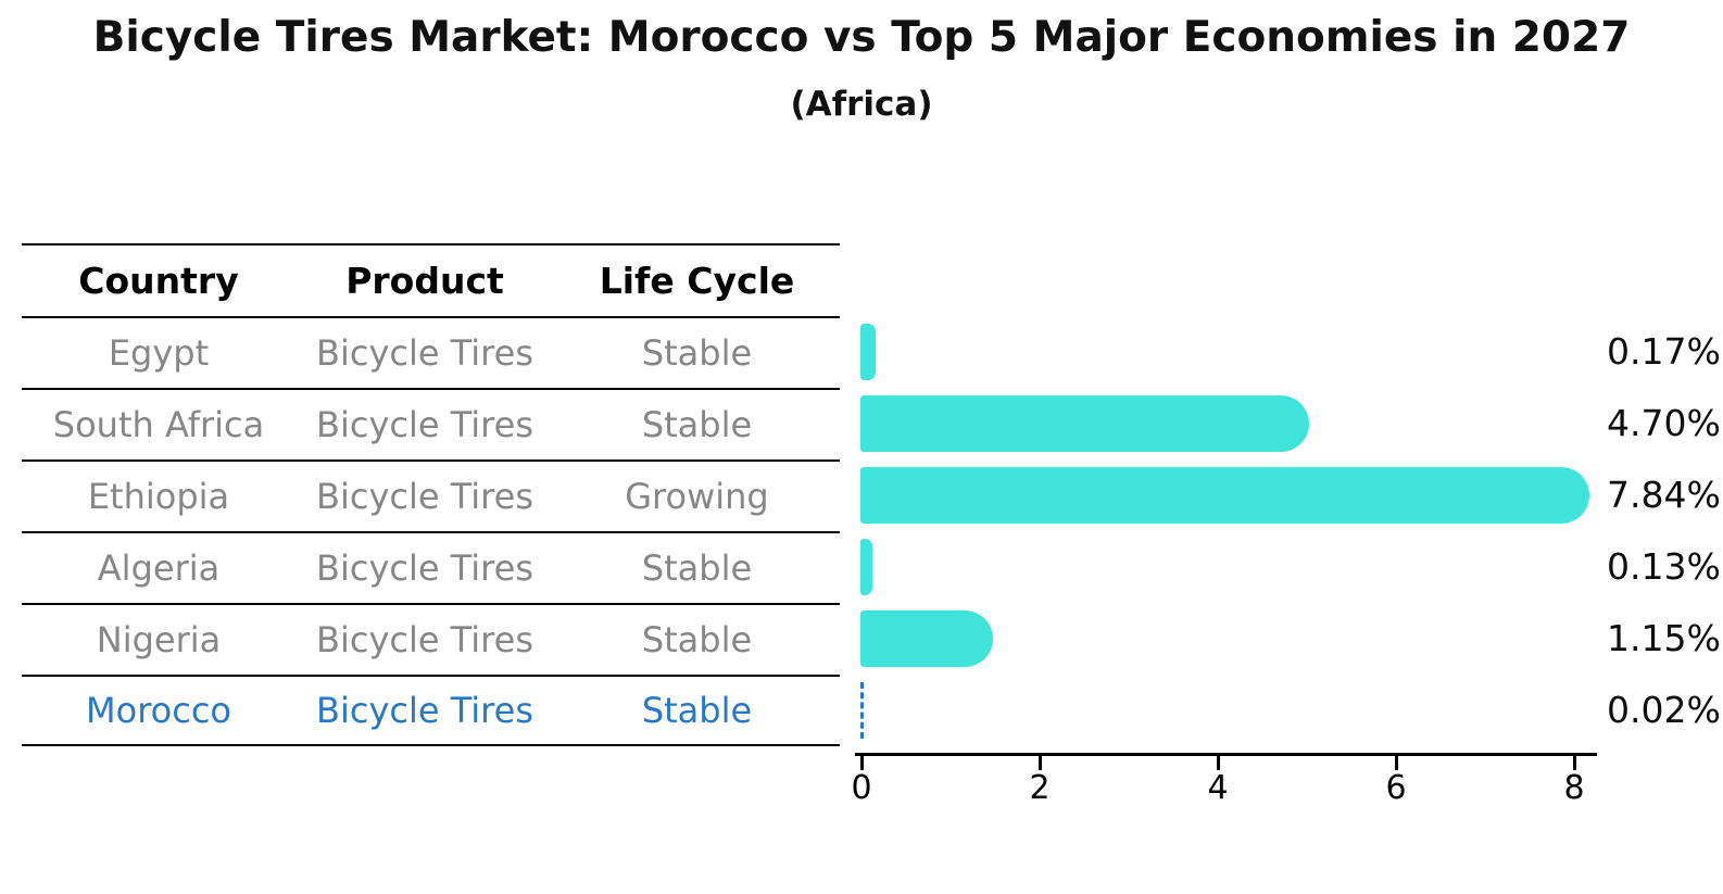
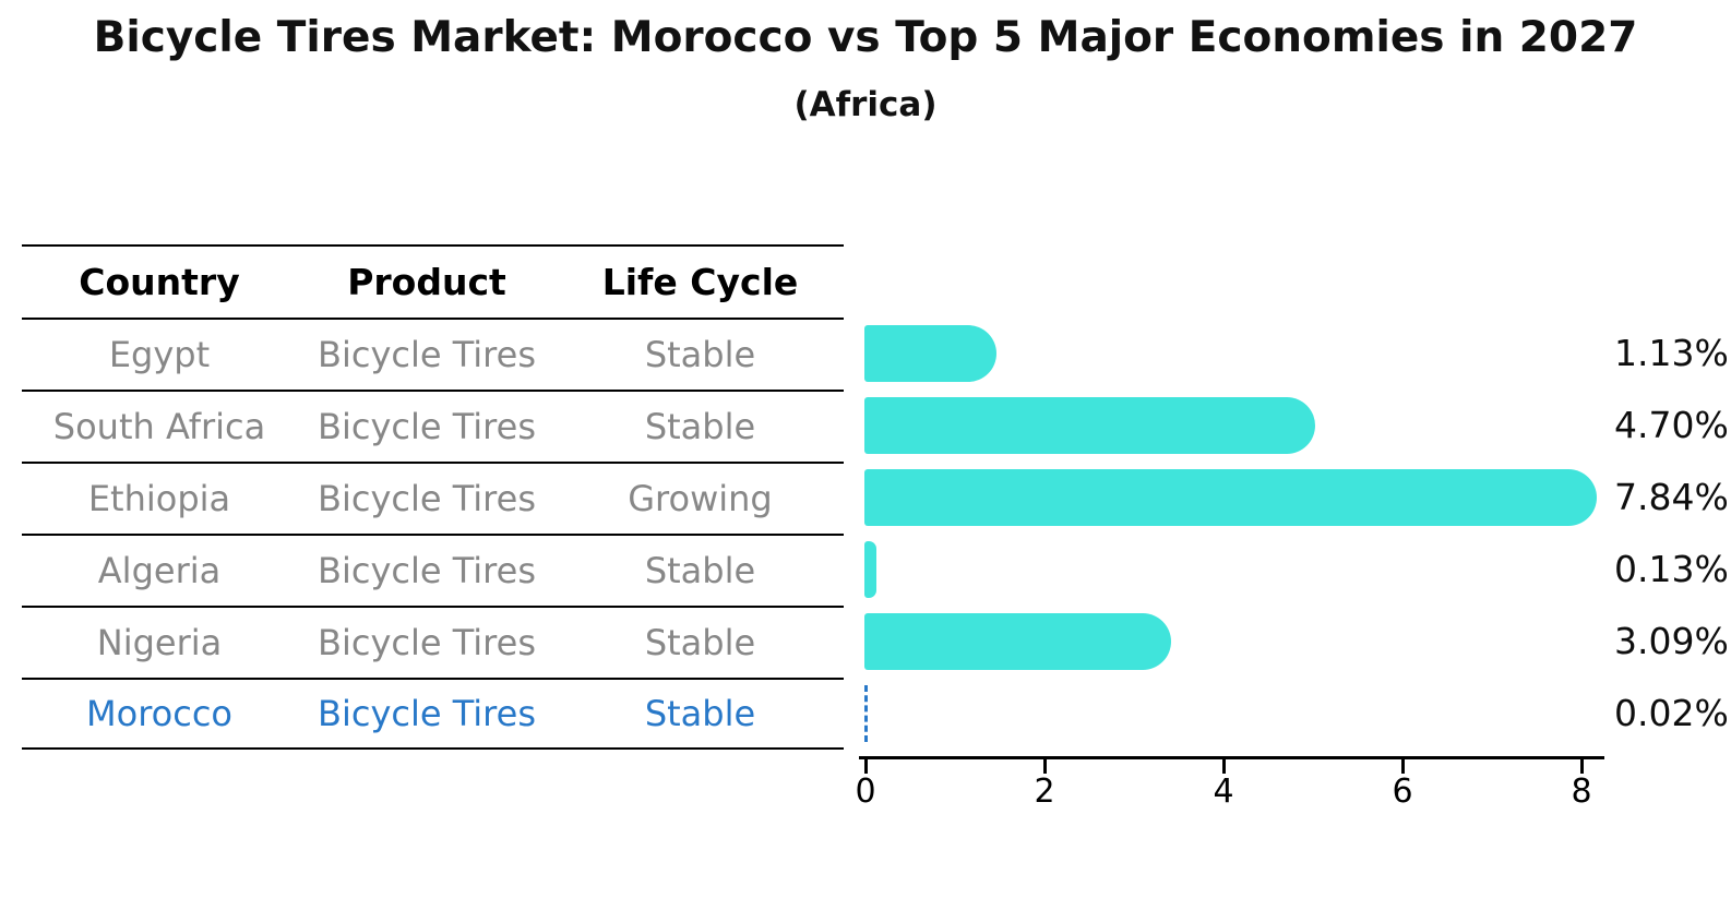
Egypt: 0.17% -> 1.13%
Nigeria: 1.15% -> 3.09%
